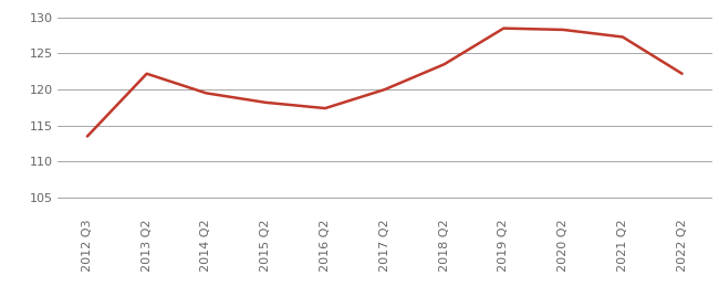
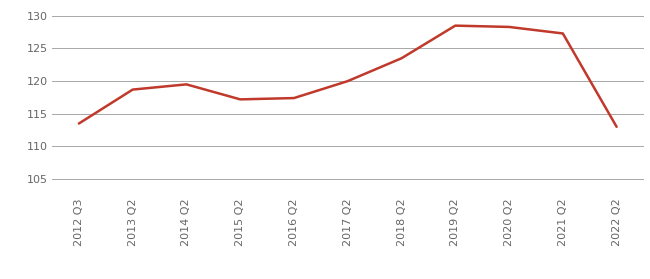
2013 Q2: 122.2 -> 118.7
2015 Q2: 118.2 -> 117.2
2022 Q2: 122.2 -> 113.0
